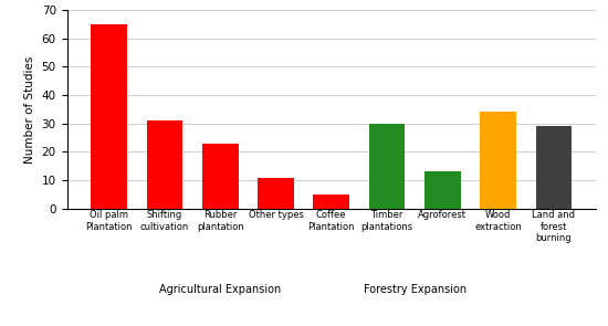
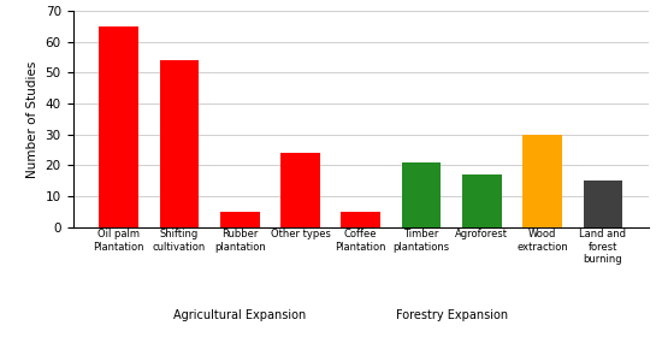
Shifting cultivation: 31 -> 54
Rubber plantation: 23 -> 5
Other types: 11 -> 24
Timber plantations: 30 -> 21
Agroforest: 13 -> 17
Wood extraction: 34 -> 30
Land and forest burning: 29 -> 15
